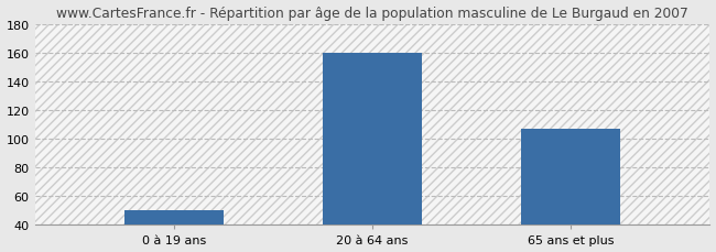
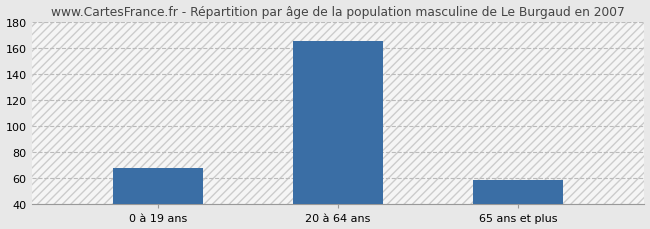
0 à 19 ans: 50 -> 68
20 à 64 ans: 160 -> 165
65 ans et plus: 107 -> 59
